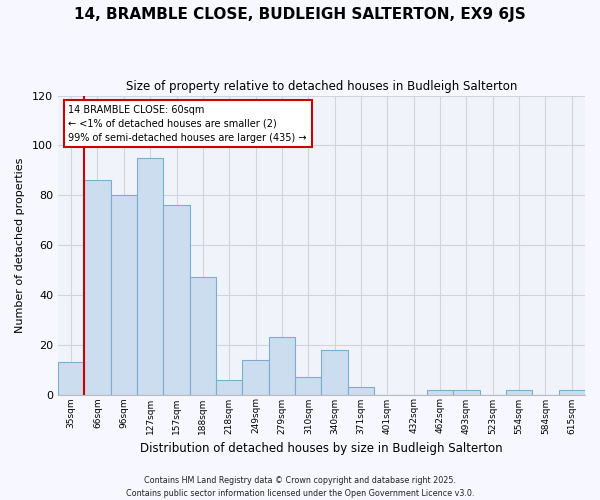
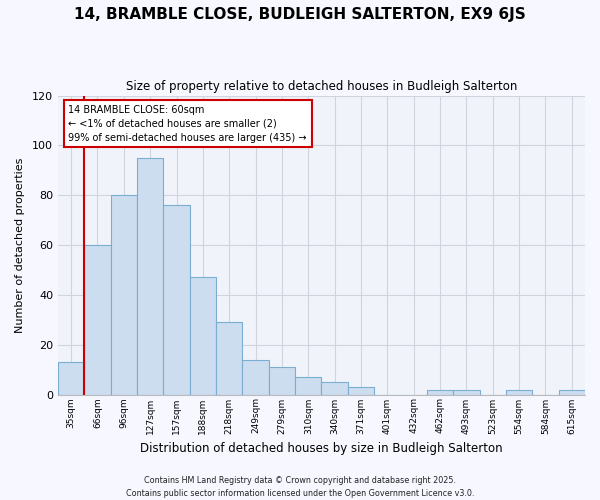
66sqm: 86 -> 60
218sqm: 6 -> 29
279sqm: 23 -> 11
340sqm: 18 -> 5
